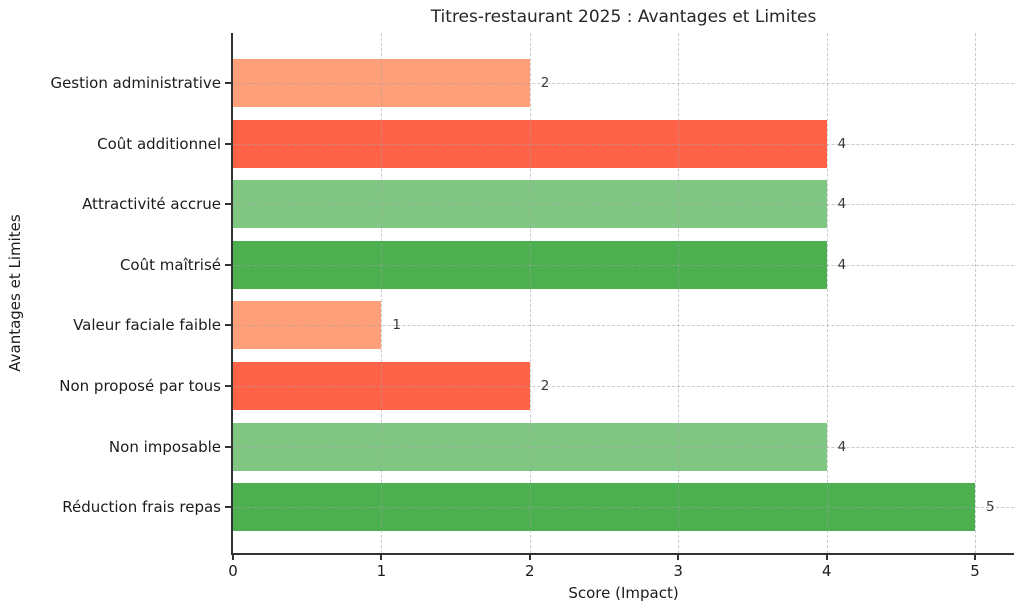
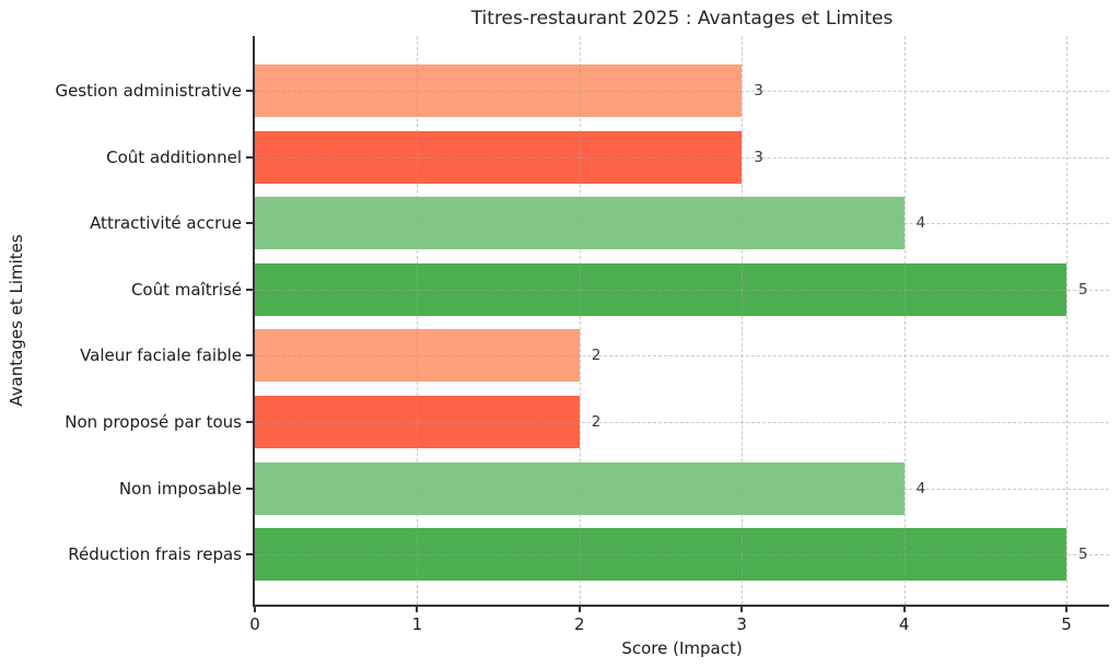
Gestion administrative: 2 -> 3
Coût additionnel: 4 -> 3
Coût maîtrisé: 4 -> 5
Valeur faciale faible: 1 -> 2
